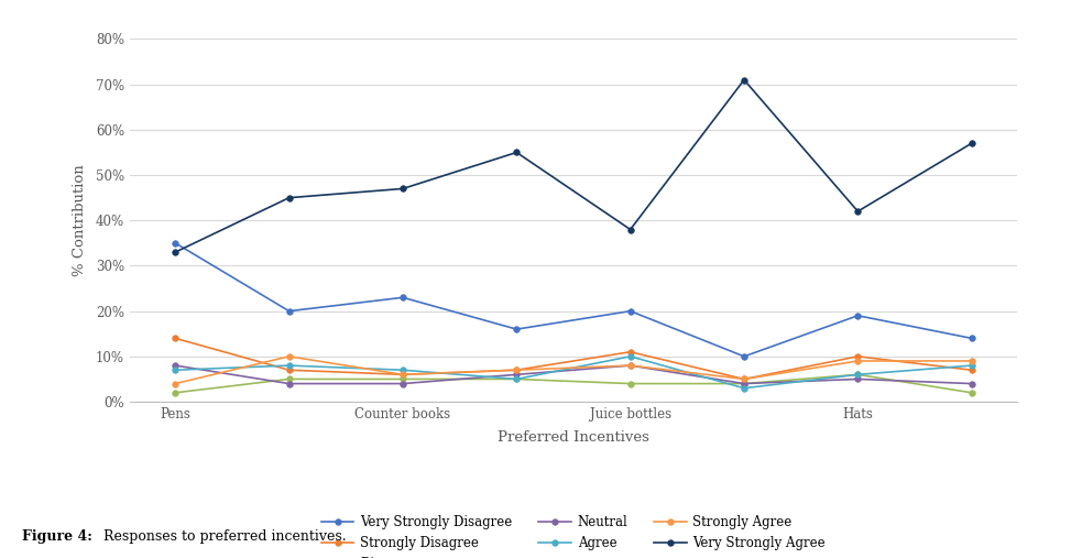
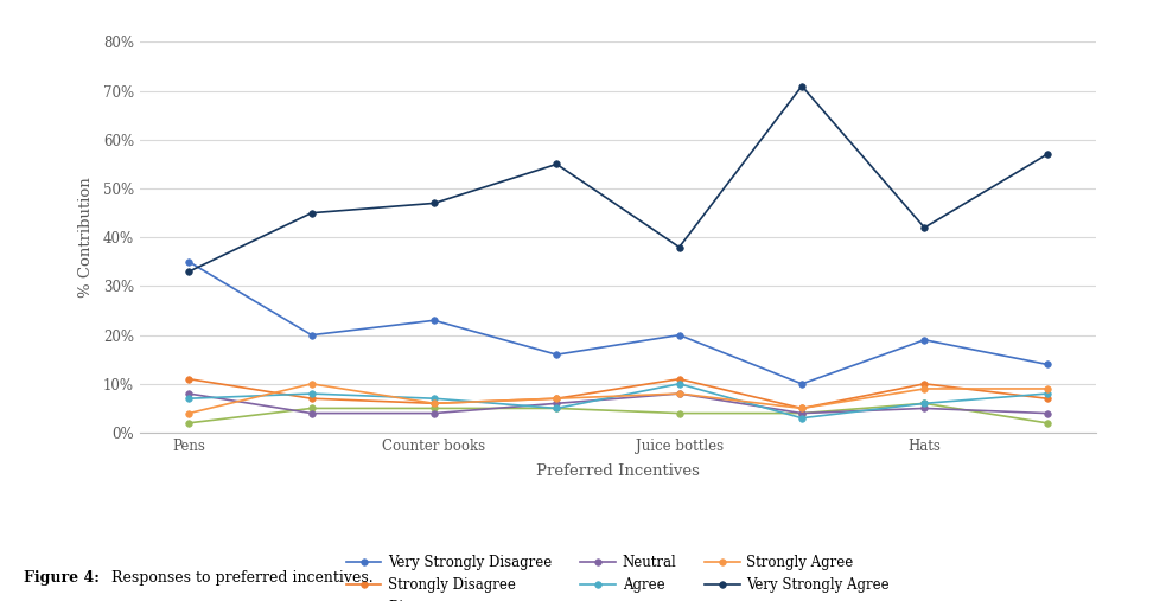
Strongly Disagree/Pens: 14% -> 11%
